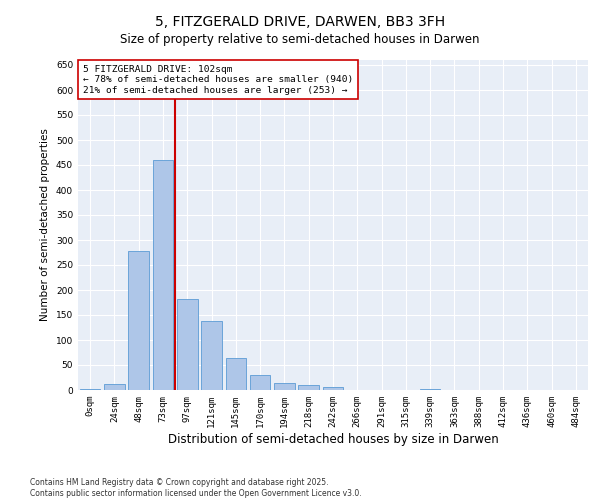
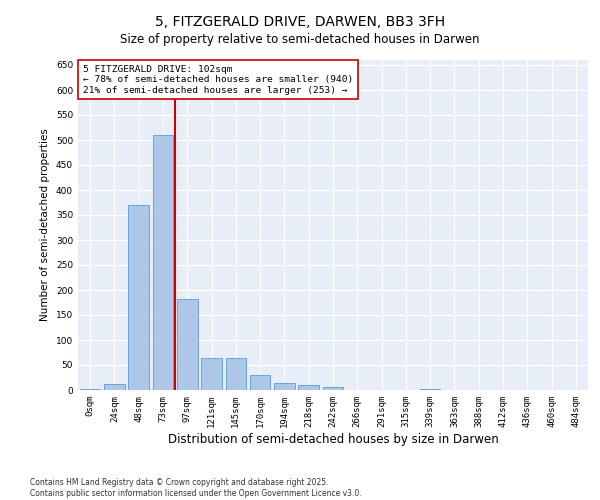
48sqm: 278 -> 370
73sqm: 460 -> 510
121sqm: 138 -> 65
